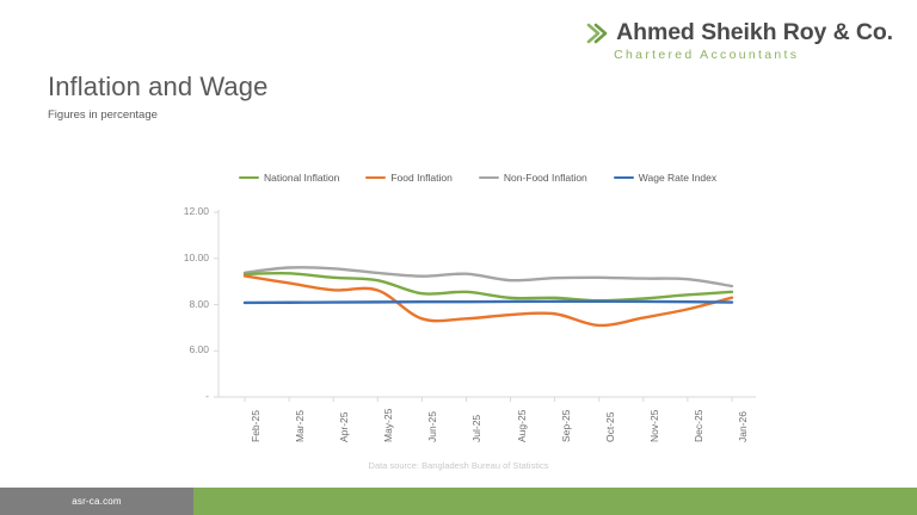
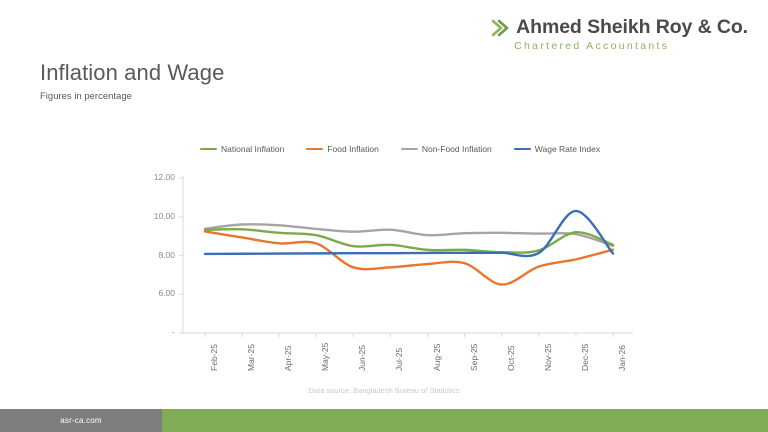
Food Inflation/Oct-25: 7.1 -> 6.5
National Inflation/Dec-25: 8.4 -> 9.2
Wage Rate Index/Dec-25: 8.1 -> 10.3
Non-Food Inflation/Jan-26: 8.8 -> 8.5
